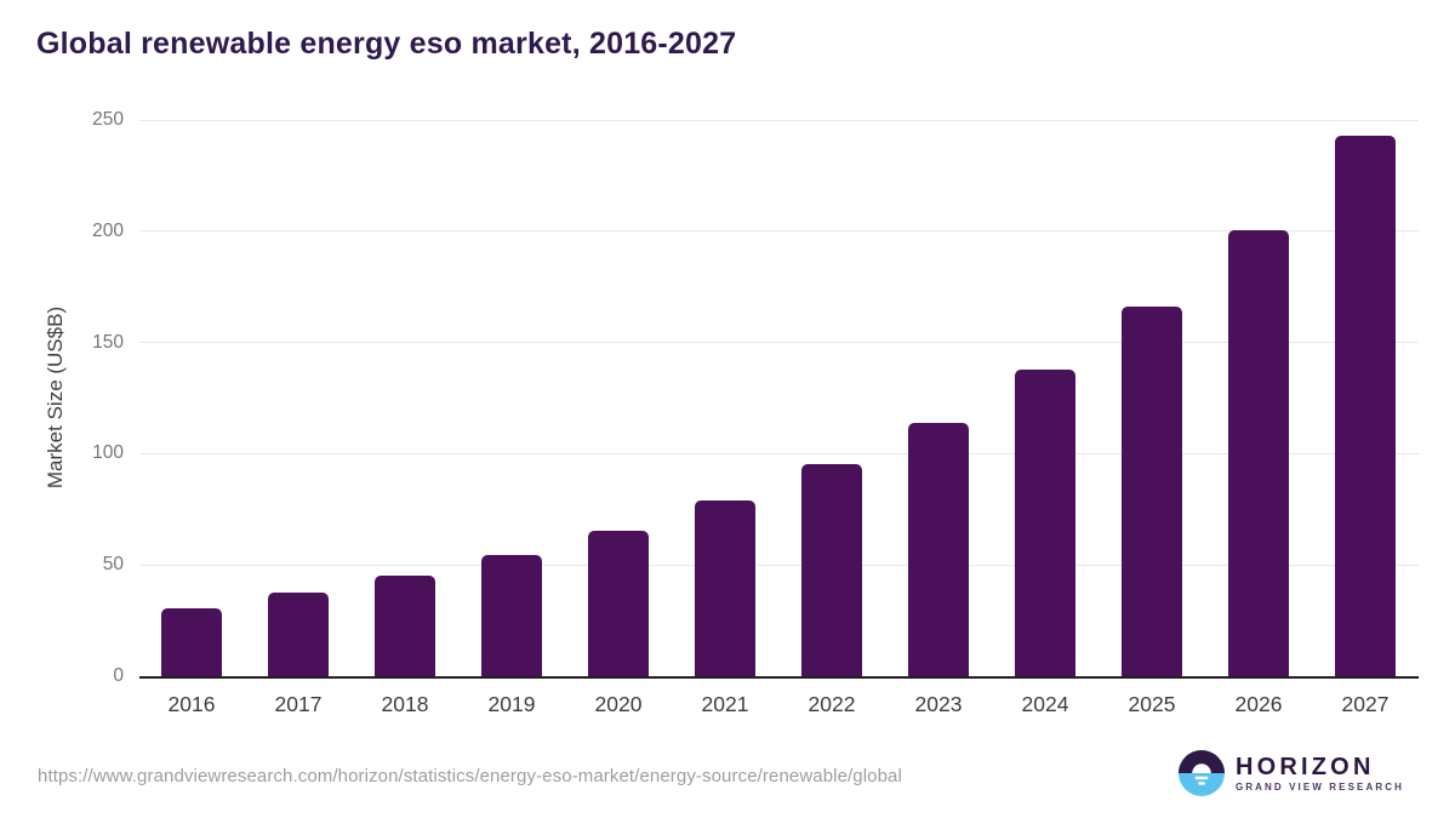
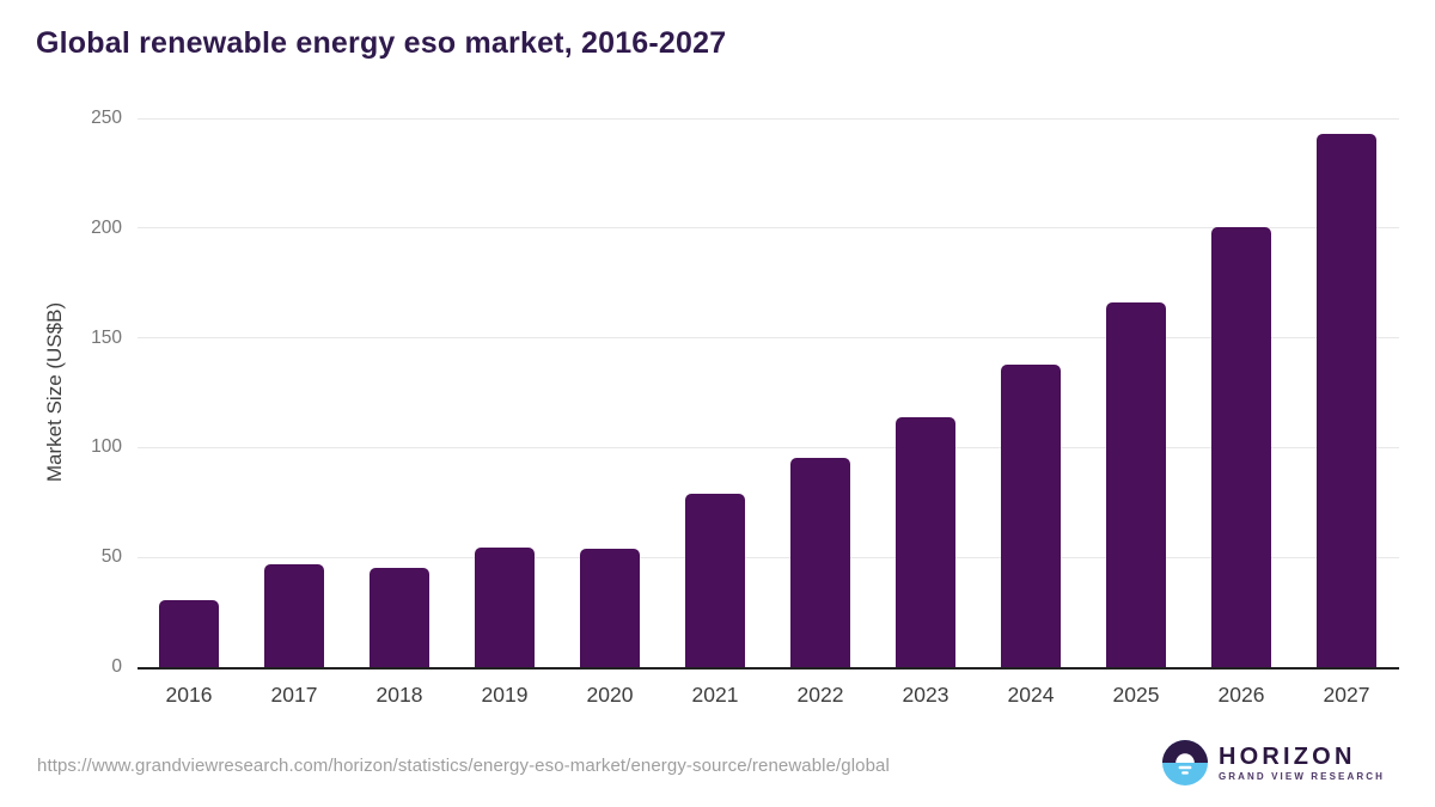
2017: 38 -> 47
2020: 65 -> 54
